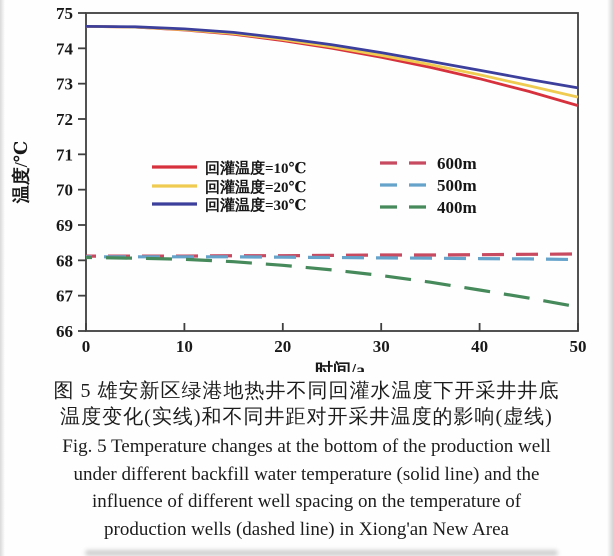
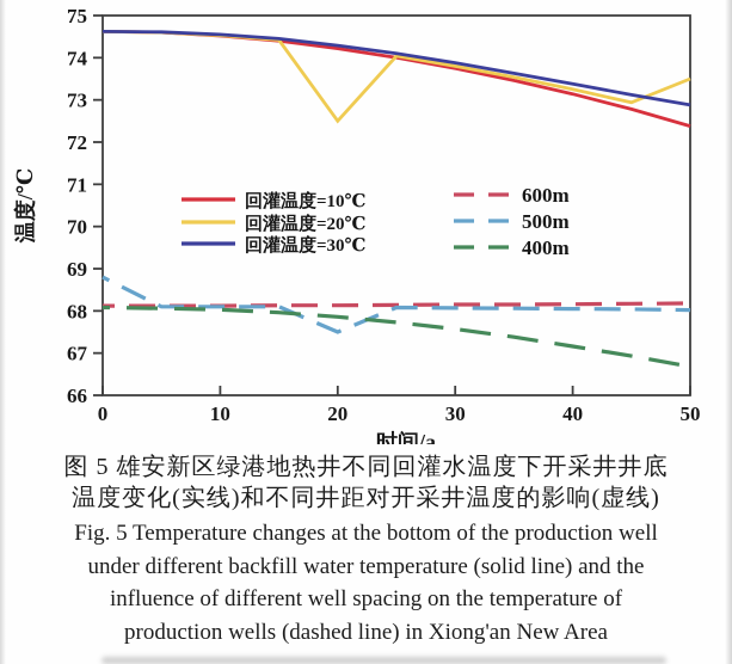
500m/0: 68.1 -> 68.8
回灌温度=20℃/20: 74.2 -> 72.5
500m/20: 68.1 -> 67.5
回灌温度=20℃/50: 72.6 -> 73.5
